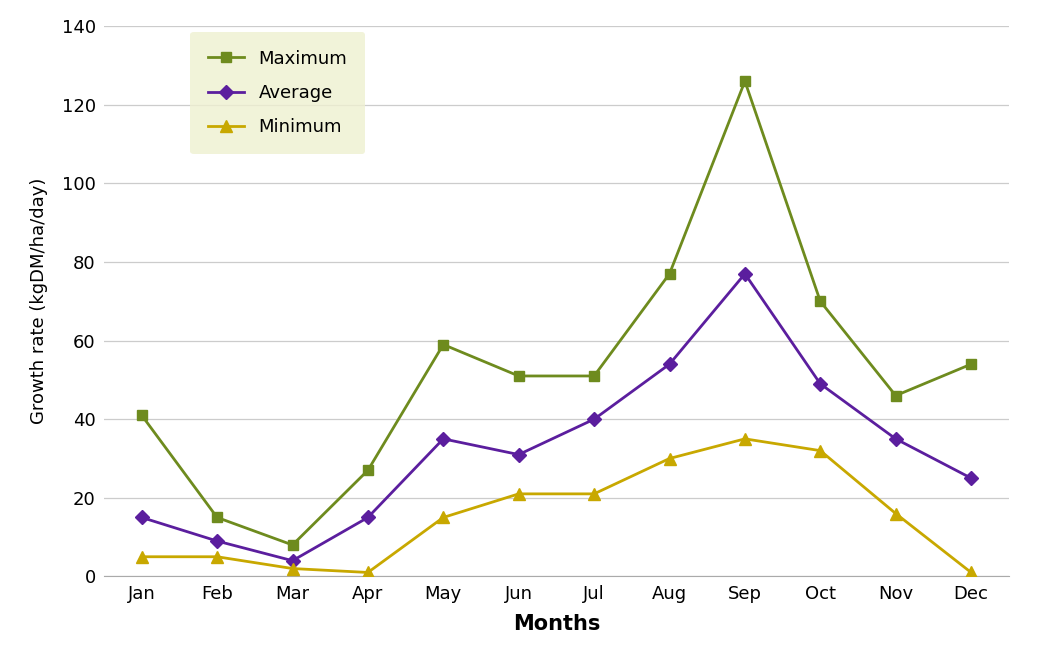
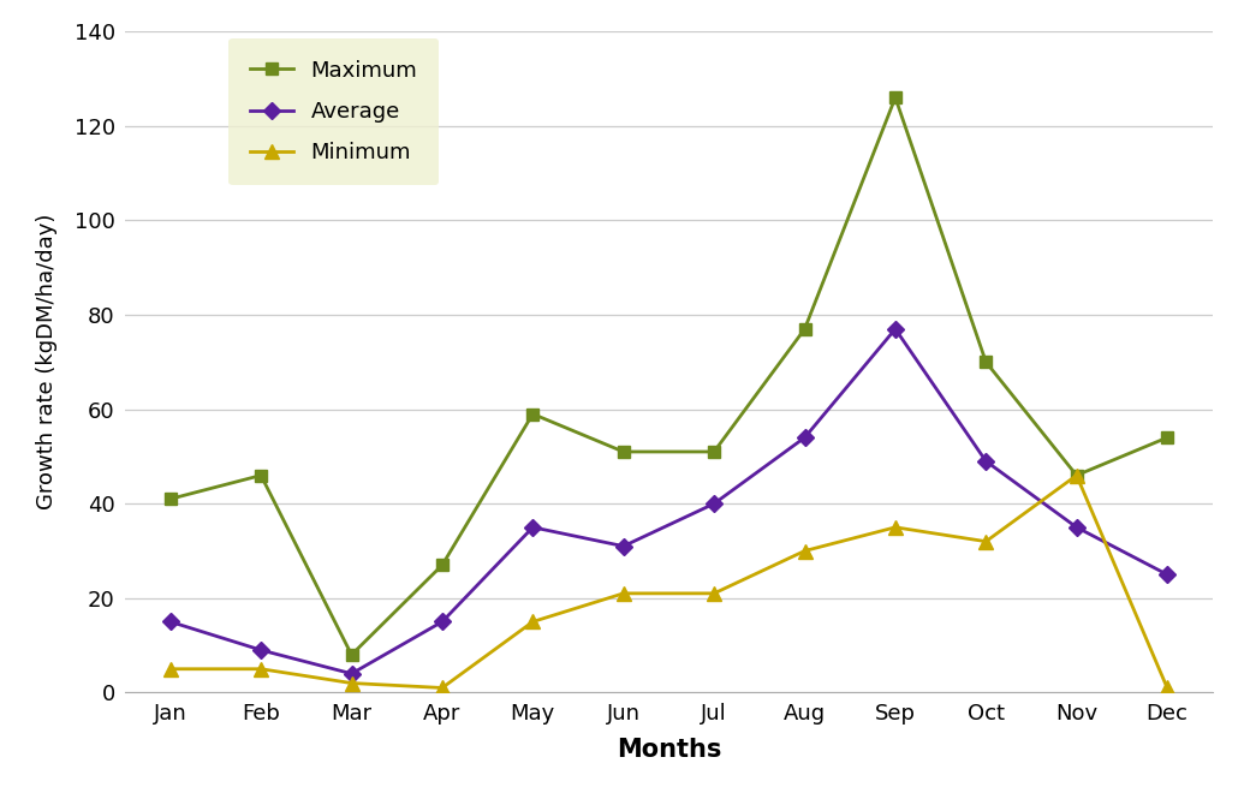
Maximum/Feb: 15 -> 46
Minimum/Nov: 16 -> 46
